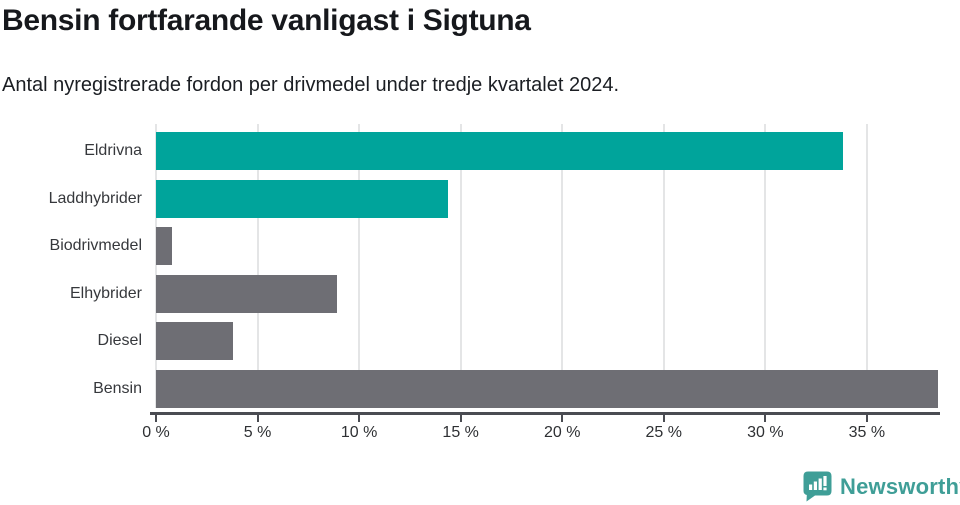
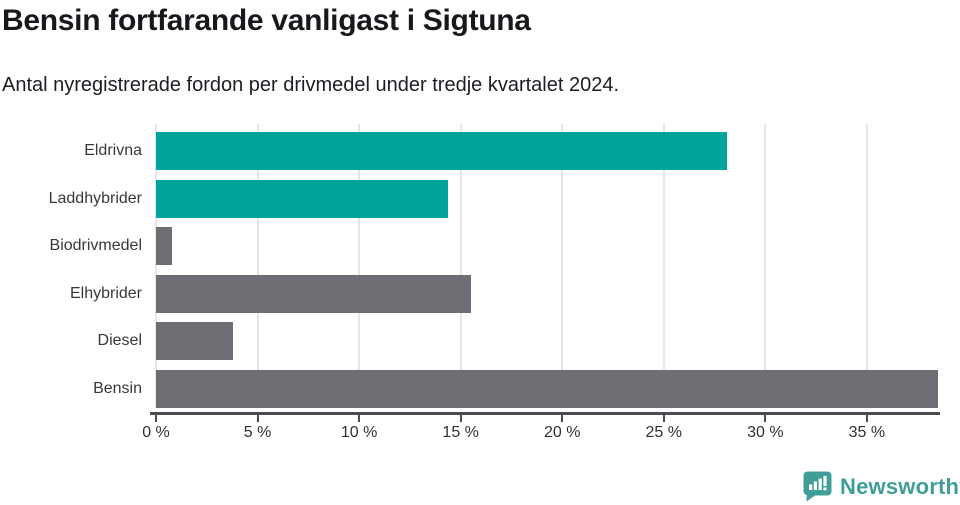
Eldrivna: 33.8% -> 28.1%
Elhybrider: 8.9% -> 15.5%
